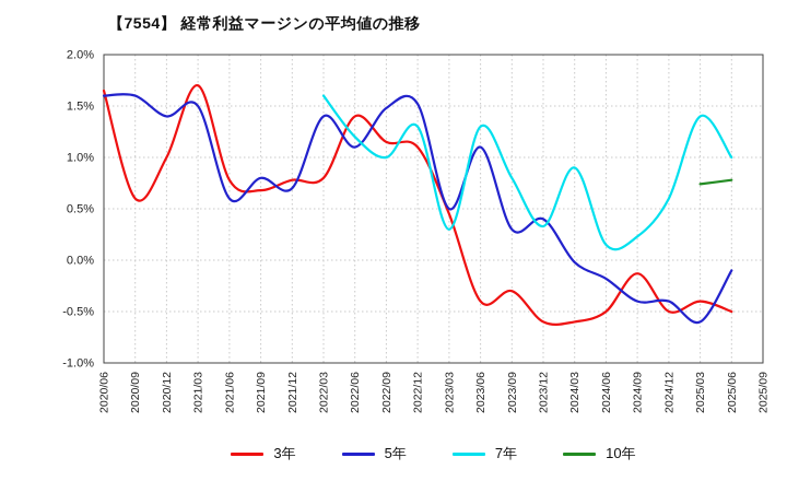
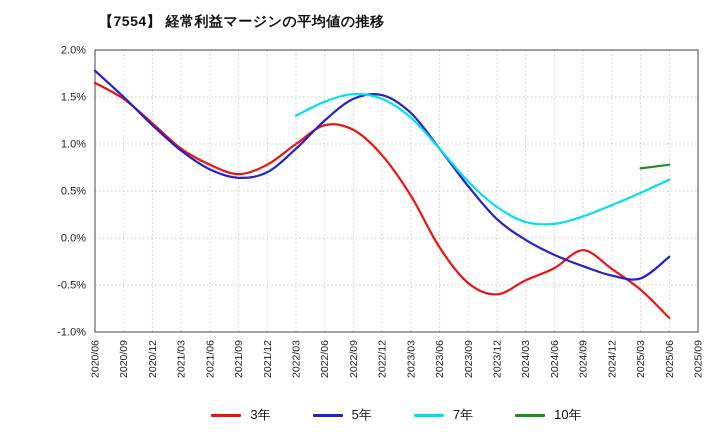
5年/2020/06: 1.6% -> 1.8%
3年/2020/09: 0.6% -> 1.5%
5年/2020/09: 1.6% -> 1.5%
3年/2020/12: 1.0% -> 1.2%
5年/2020/12: 1.4% -> 1.2%
3年/2021/03: 1.7% -> 0.9%
5年/2021/03: 1.5% -> 0.9%
5年/2021/06: 0.6% -> 0.7%
5年/2021/09: 0.8% -> 0.6%
3年/2022/03: 0.8% -> 1.0%
5年/2022/03: 1.4% -> 0.9%
7年/2022/03: 1.6% -> 1.3%
3年/2022/06: 1.4% -> 1.2%
5年/2022/06: 1.1% -> 1.2%
7年/2022/06: 1.2% -> 1.4%
7年/2022/09: 1.0% -> 1.5%
3年/2022/12: 1.1% -> 0.9%
7年/2022/12: 1.3% -> 1.5%
5年/2023/03: 0.5% -> 1.3%
7年/2023/03: 0.3% -> 1.3%
3年/2023/06: -0.4% -> -0.1%
5年/2023/06: 1.1% -> 0.9%
7年/2023/06: 1.3% -> 0.9%
3年/2023/09: -0.3% -> -0.5%
5年/2023/09: 0.3% -> 0.6%
7年/2023/09: 0.8% -> 0.6%
5年/2023/12: 0.4% -> 0.2%
3年/2024/03: -0.6% -> -0.5%
7年/2024/03: 0.9% -> 0.2%
3年/2024/06: -0.5% -> -0.3%
5年/2024/09: -0.4% -> -0.3%
3年/2024/12: -0.5% -> -0.3%
7年/2024/12: 0.6% -> 0.3%
3年/2025/03: -0.4% -> -0.6%
5年/2025/03: -0.6% -> -0.4%
7年/2025/03: 1.4% -> 0.5%
3年/2025/06: -0.5% -> -0.8%
5年/2025/06: -0.1% -> -0.2%
7年/2025/06: 1.0% -> 0.6%
